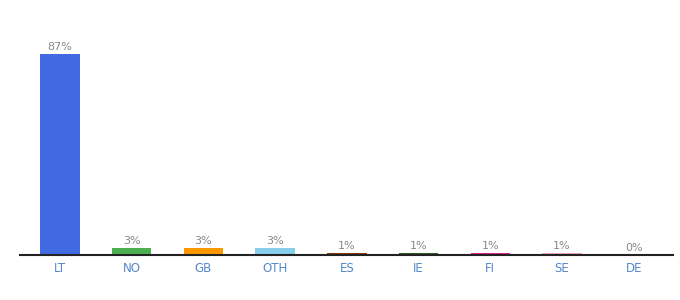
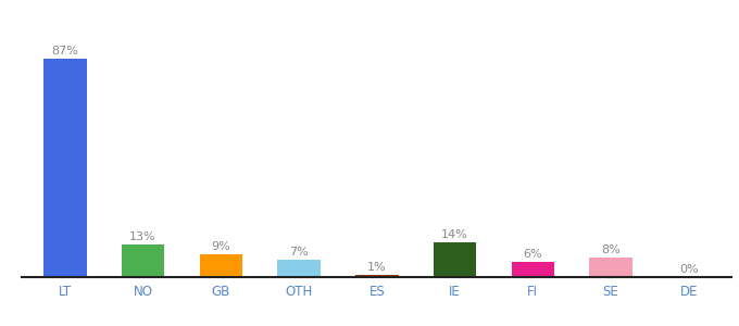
NO: 3% -> 13%
GB: 3% -> 9%
OTH: 3% -> 7%
IE: 1% -> 14%
FI: 1% -> 6%
SE: 1% -> 8%
